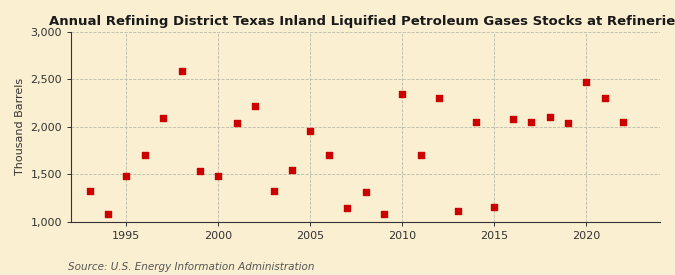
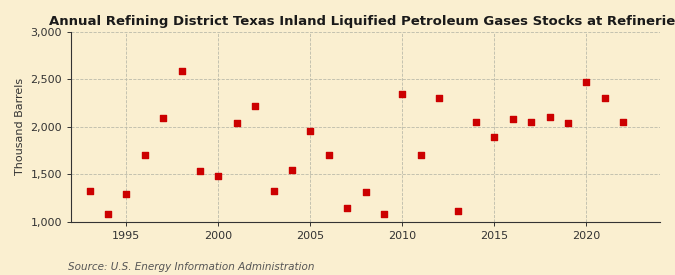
1995: 1,480 -> 1,290
2015: 1,160 -> 1,890
